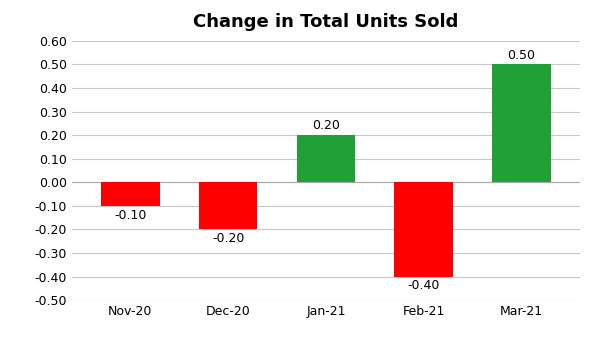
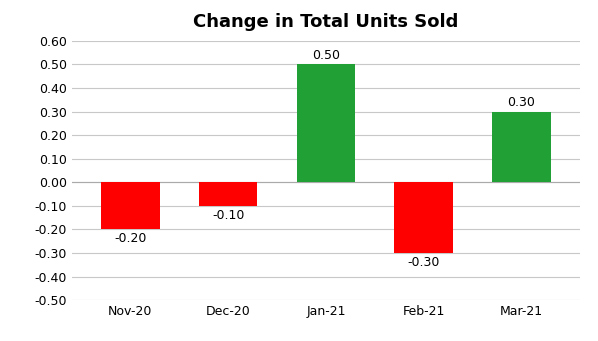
Nov-20: -0.10 -> -0.20
Dec-20: -0.20 -> -0.10
Jan-21: 0.20 -> 0.50
Feb-21: -0.40 -> -0.30
Mar-21: 0.50 -> 0.30
